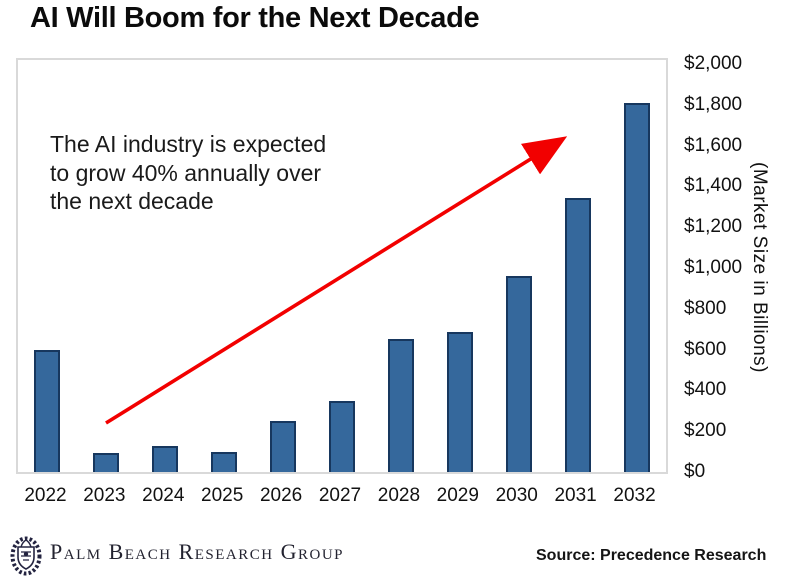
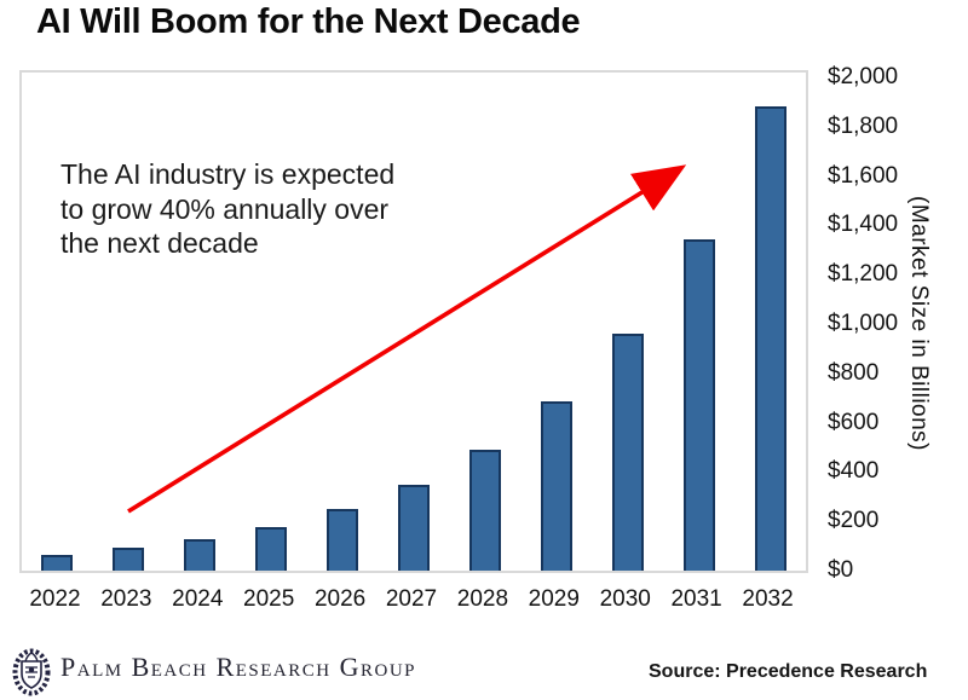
2022: $600 -> $60
2025: $100 -> $180
2028: $650 -> $490
2032: $1810 -> $1880
